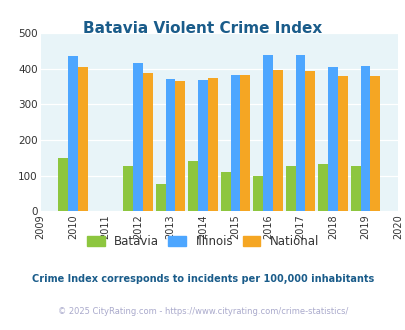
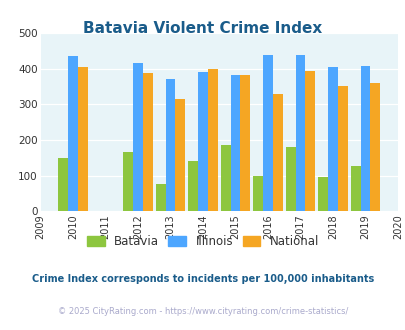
Batavia/2012: 128 -> 165
National/2013: 365 -> 315
Illinois/2014: 369 -> 390
National/2014: 375 -> 400
Batavia/2015: 110 -> 185
National/2016: 397 -> 330
Batavia/2017: 128 -> 180
Batavia/2018: 133 -> 95
National/2018: 379 -> 350
National/2019: 379 -> 360
